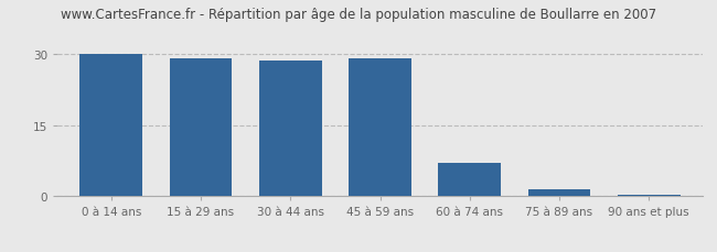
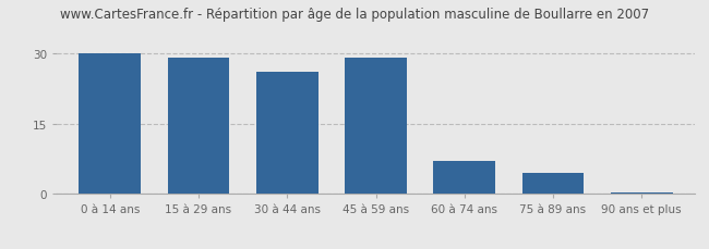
30 à 44 ans: 28.5 -> 26.0
75 à 89 ans: 1.5 -> 4.5
